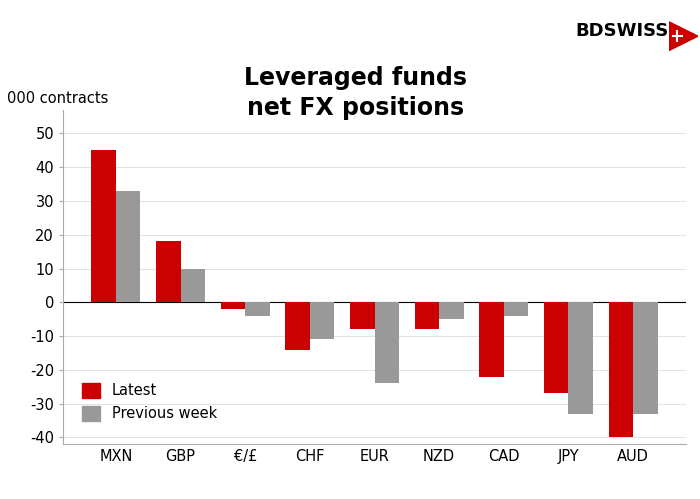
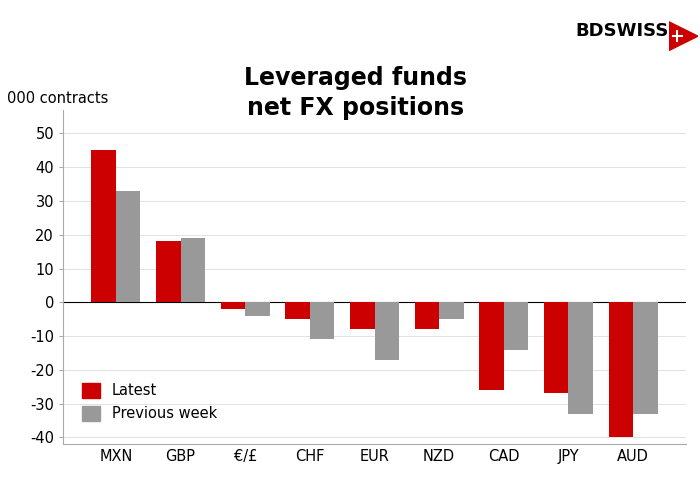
Previous week/GBP: 10 -> 19
Latest/CHF: -14 -> -5
Previous week/EUR: -24 -> -17
Latest/CAD: -22 -> -26
Previous week/CAD: -4 -> -14
